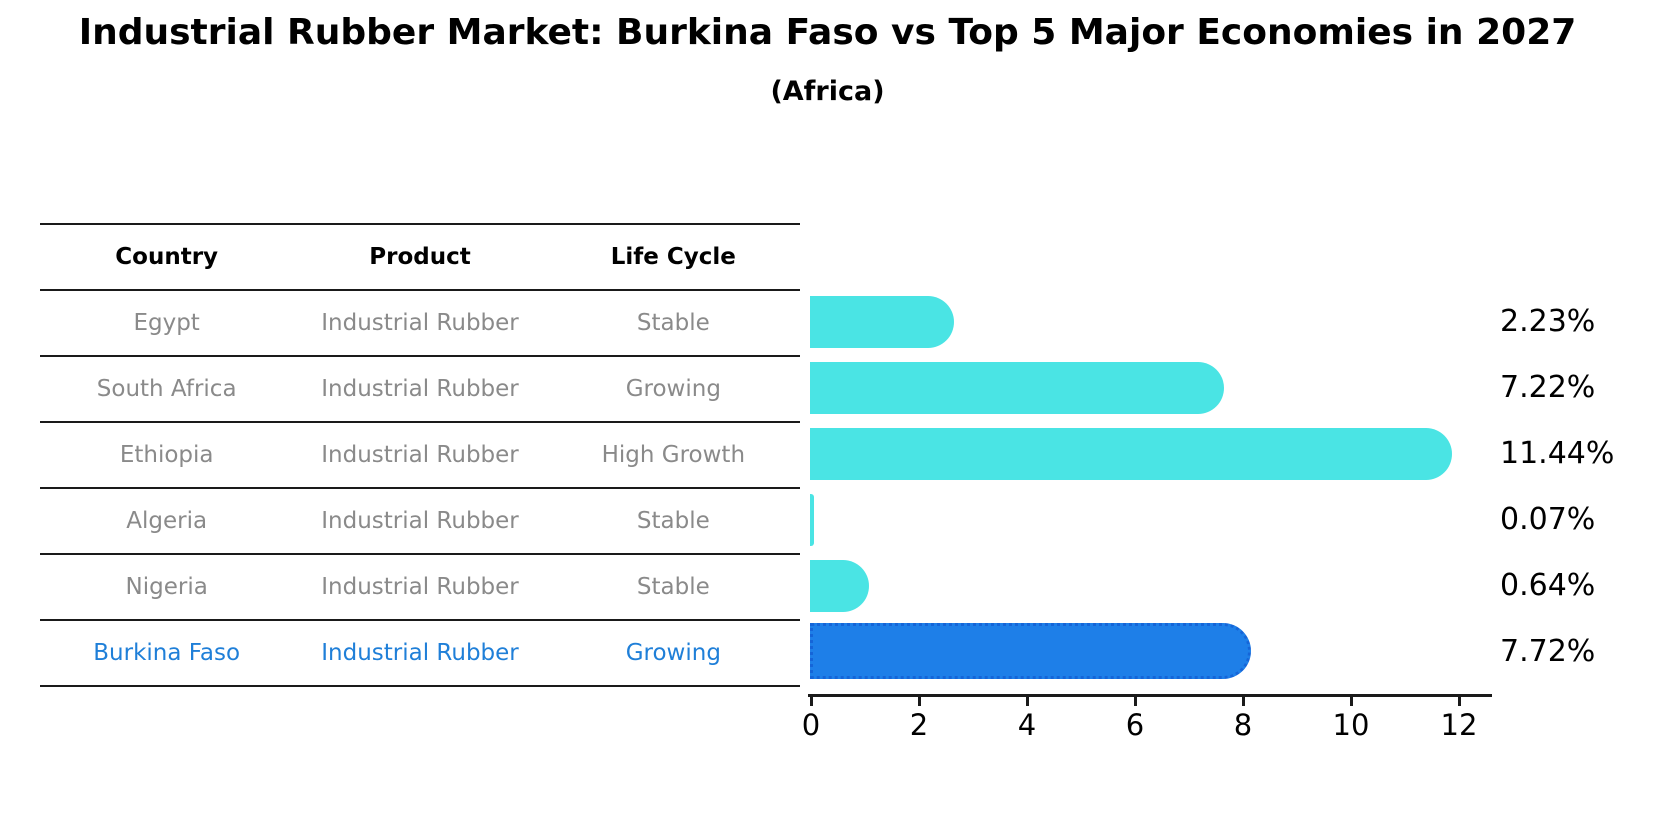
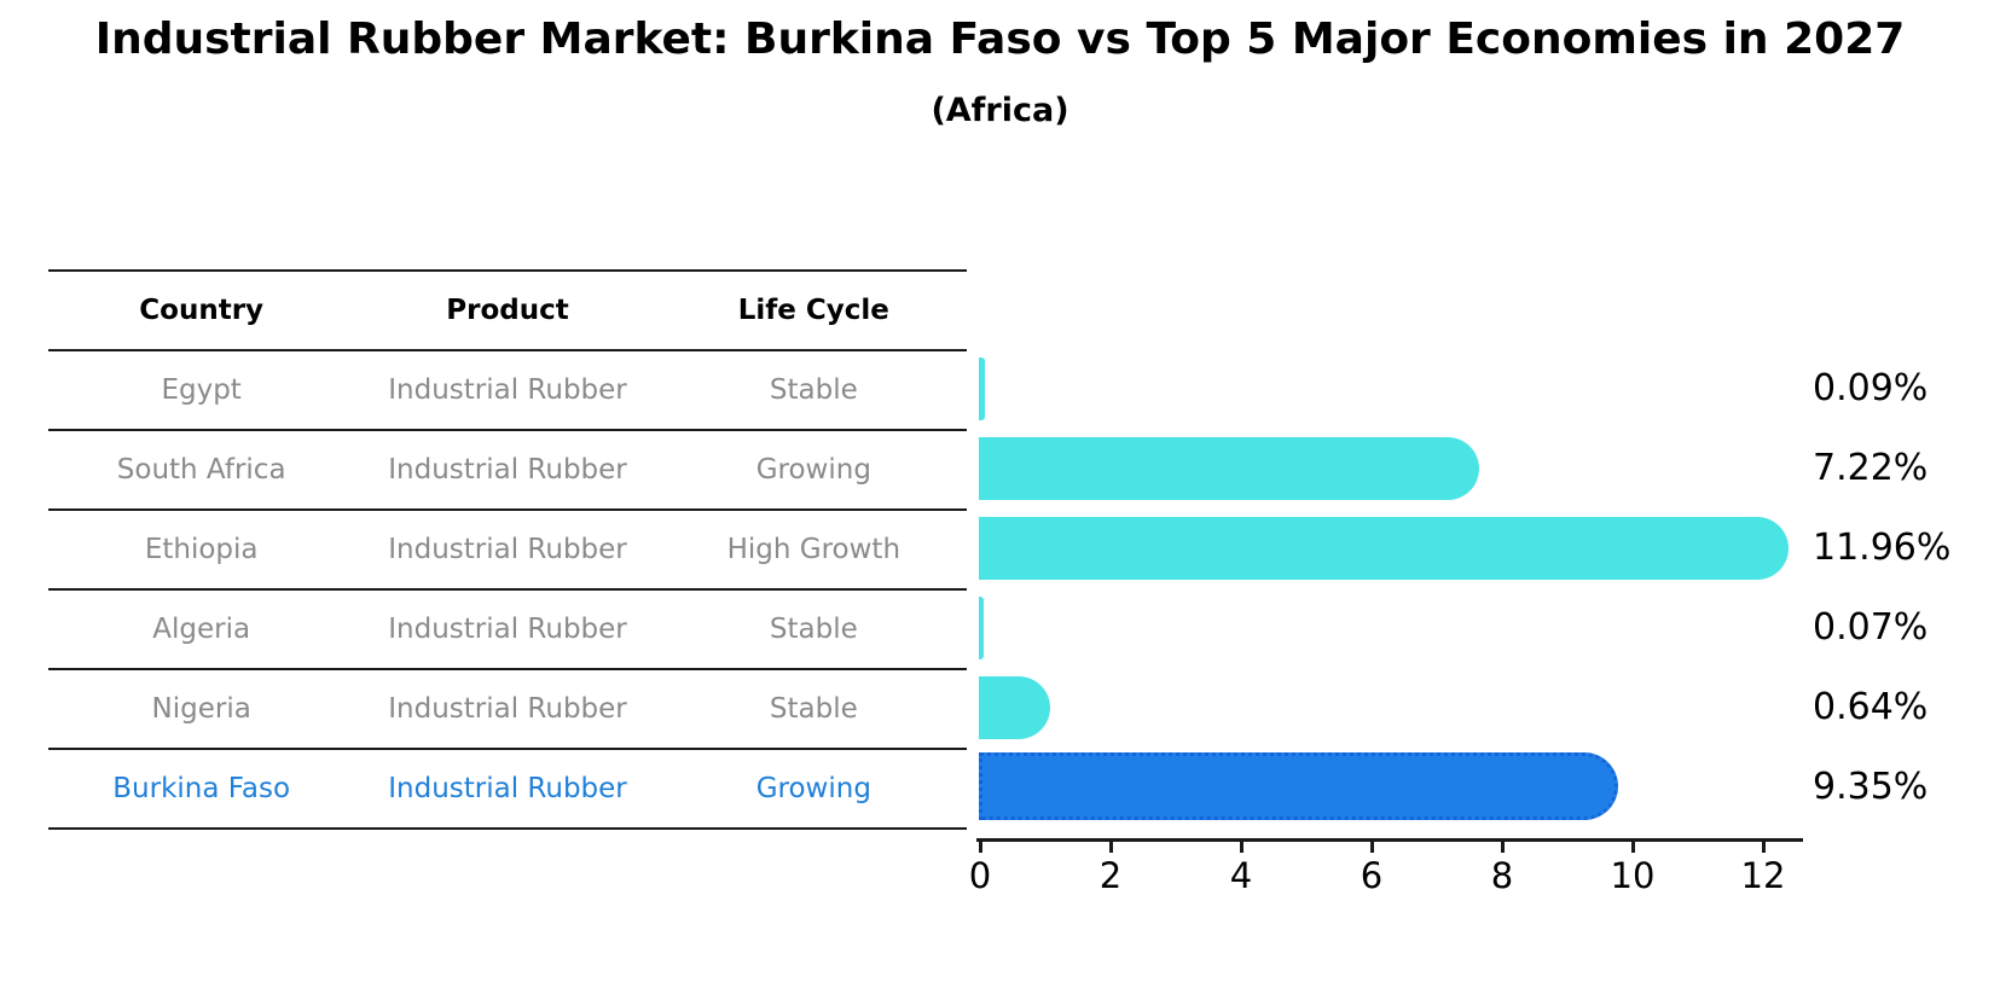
Egypt: 2.23% -> 0.09%
Ethiopia: 11.44% -> 11.96%
Burkina Faso: 7.72% -> 9.35%
